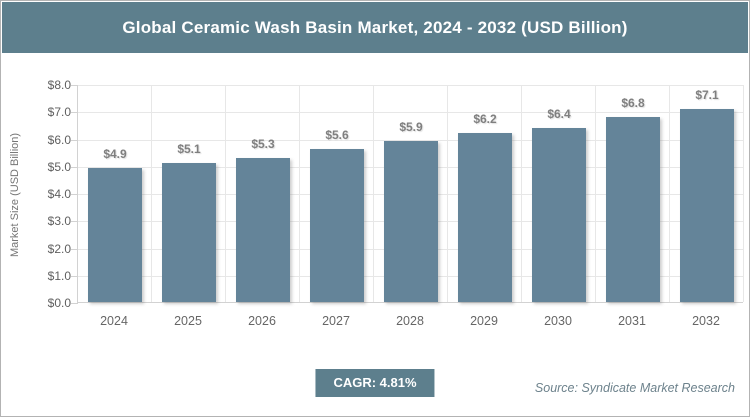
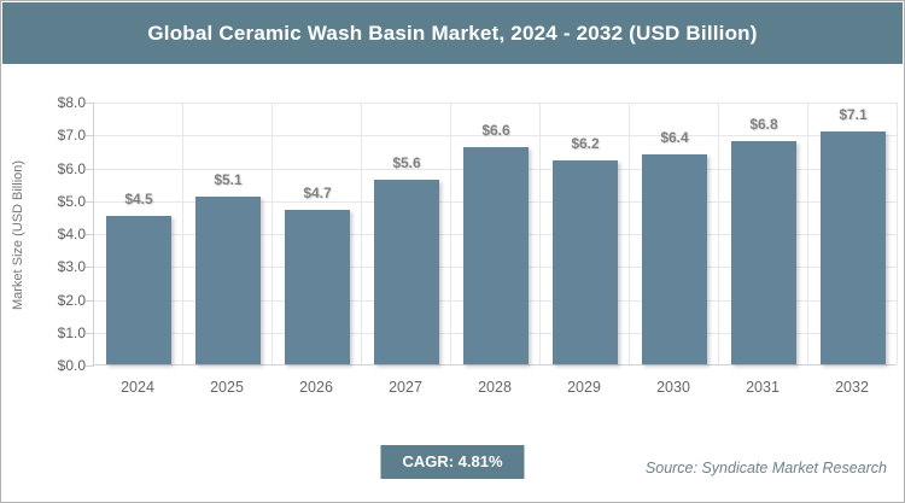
2024: $4.9 -> $4.5
2026: $5.3 -> $4.7
2028: $5.9 -> $6.6
